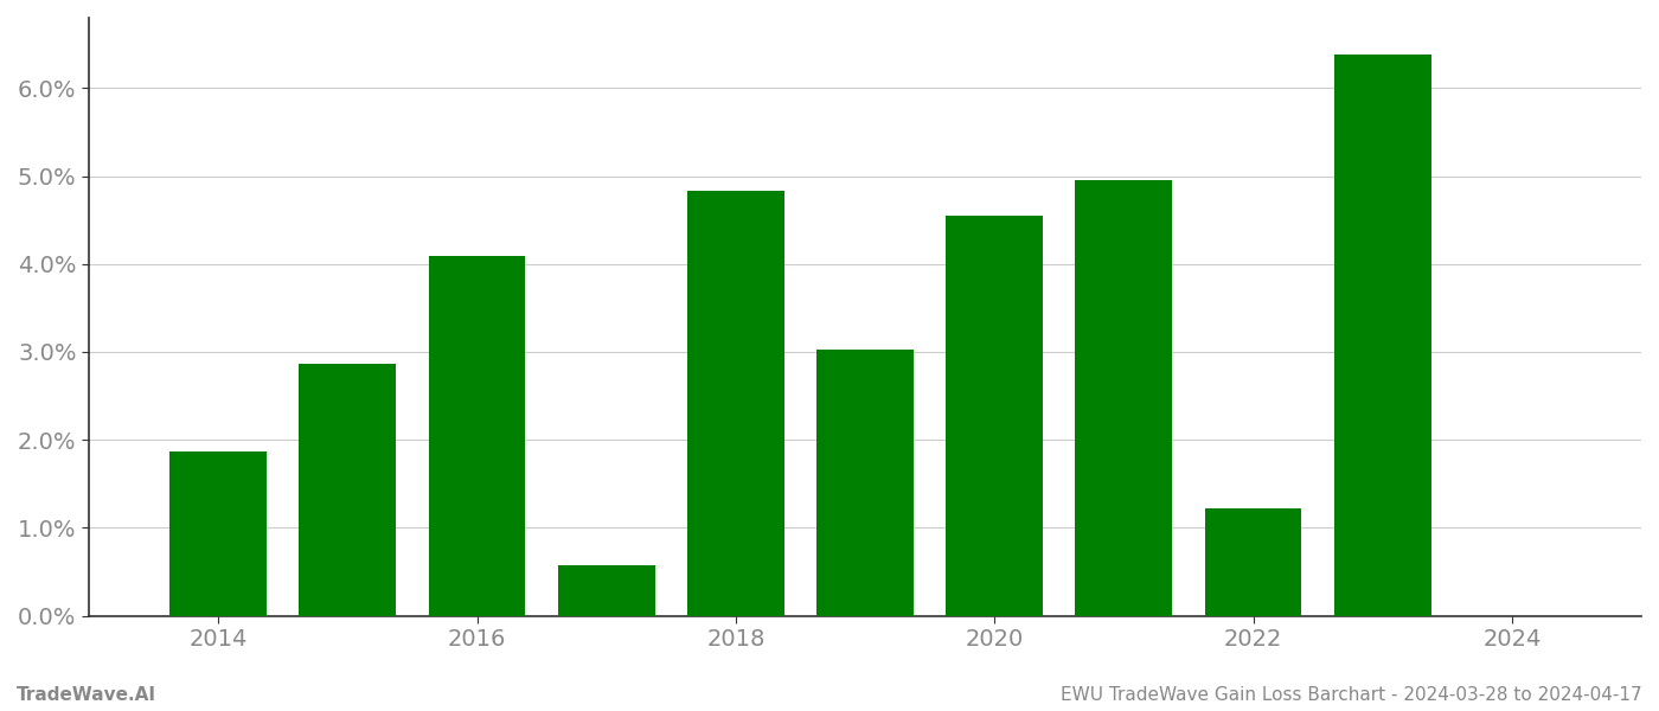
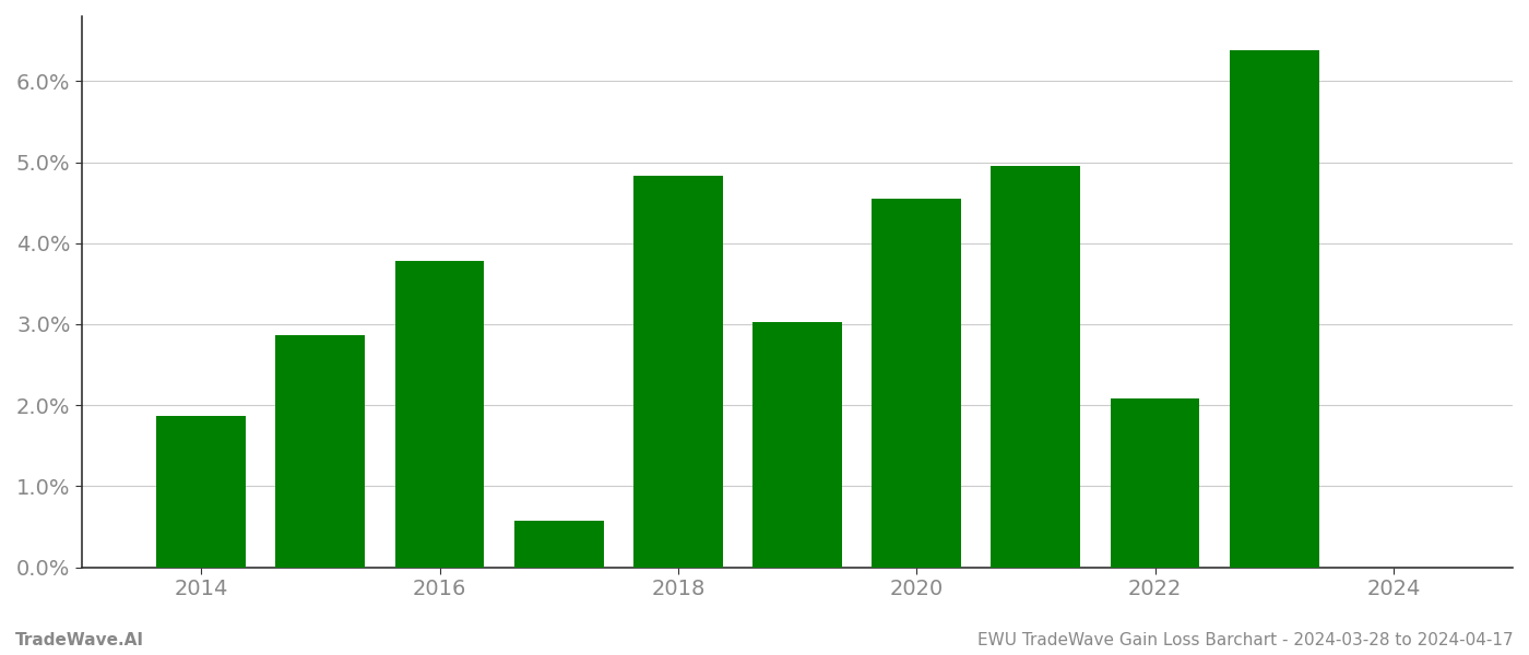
2016: 4.09% -> 3.78%
2022: 1.22% -> 2.08%
